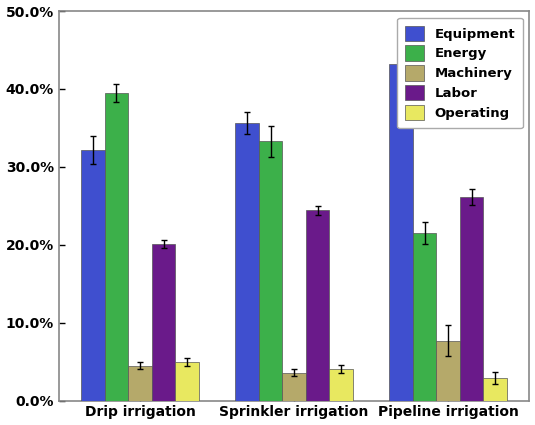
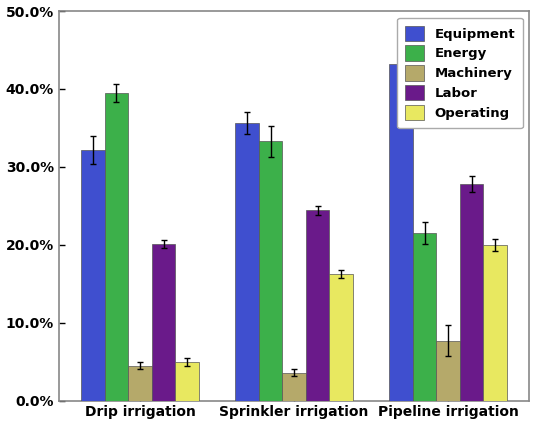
Operating/Sprinkler irrigation: 4.1% -> 16.2%
Labor/Pipeline irrigation: 26.1% -> 27.8%
Operating/Pipeline irrigation: 2.9% -> 20.0%
